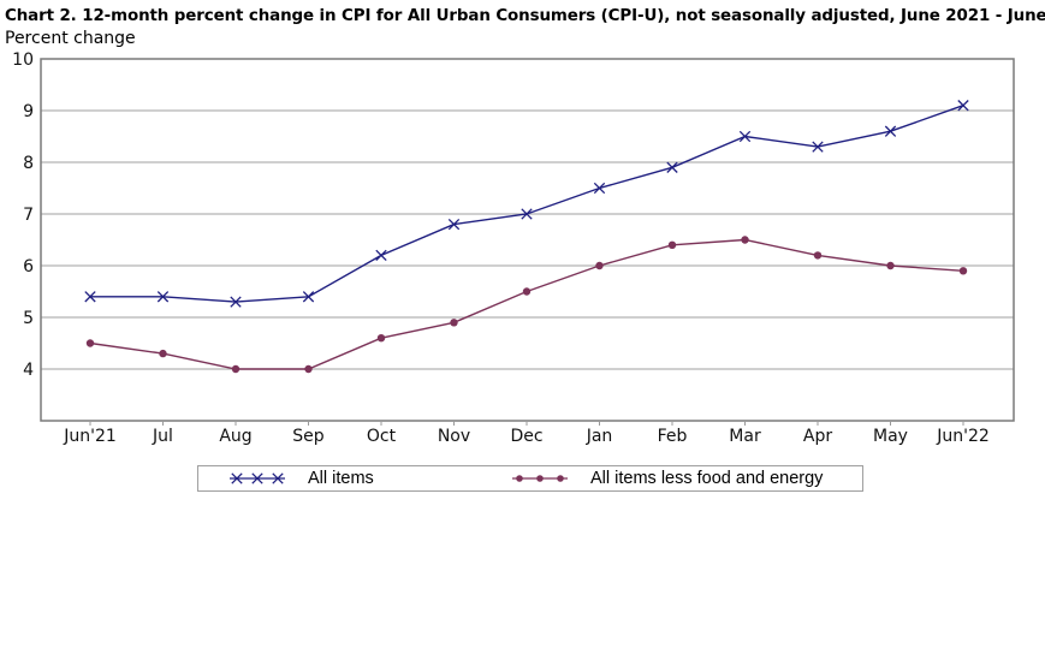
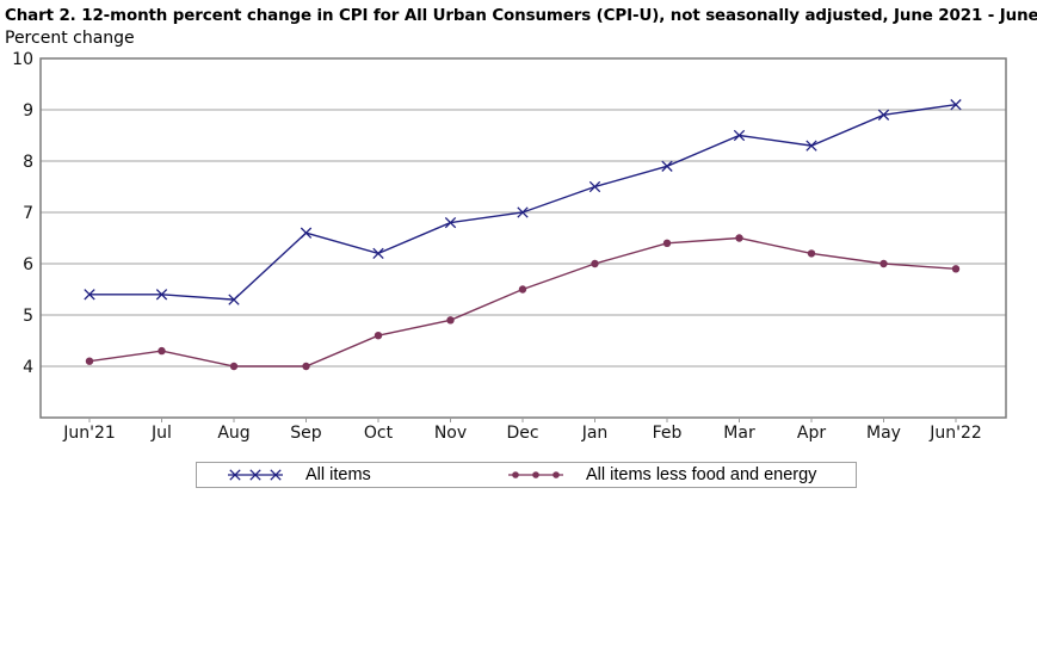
All items less food and energy/Jun'21: 4.5 -> 4.1
All items/Sep: 5.4 -> 6.6
All items/May: 8.6 -> 8.9
